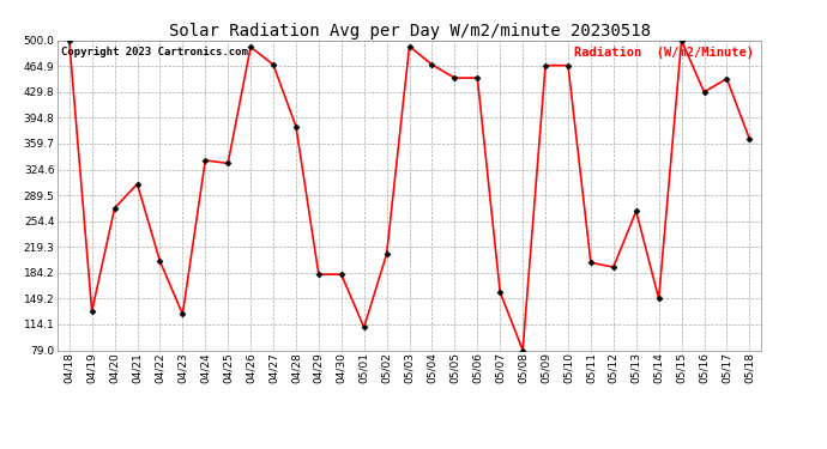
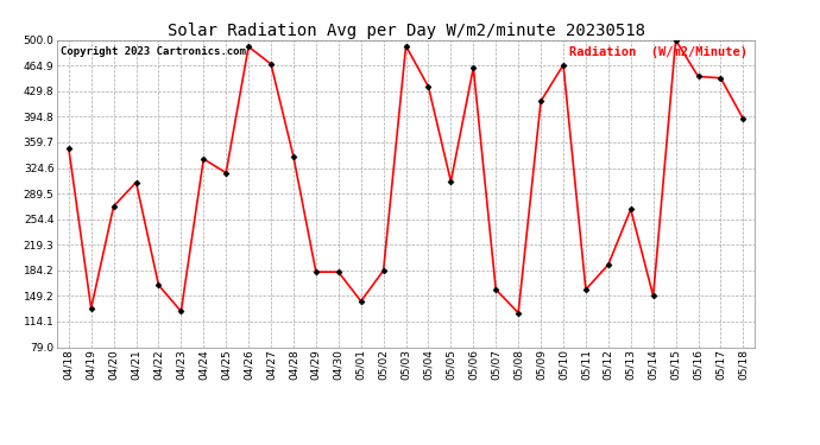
04/18: 500 -> 352
04/22: 200 -> 164
04/25: 333 -> 318
04/28: 383 -> 340
05/01: 110 -> 142
05/02: 210 -> 184
05/04: 467 -> 436
05/05: 449 -> 306
05/06: 449 -> 462
05/08: 79 -> 126
05/09: 466 -> 416
05/11: 198 -> 158
05/16: 430 -> 450
05/18: 366 -> 392
